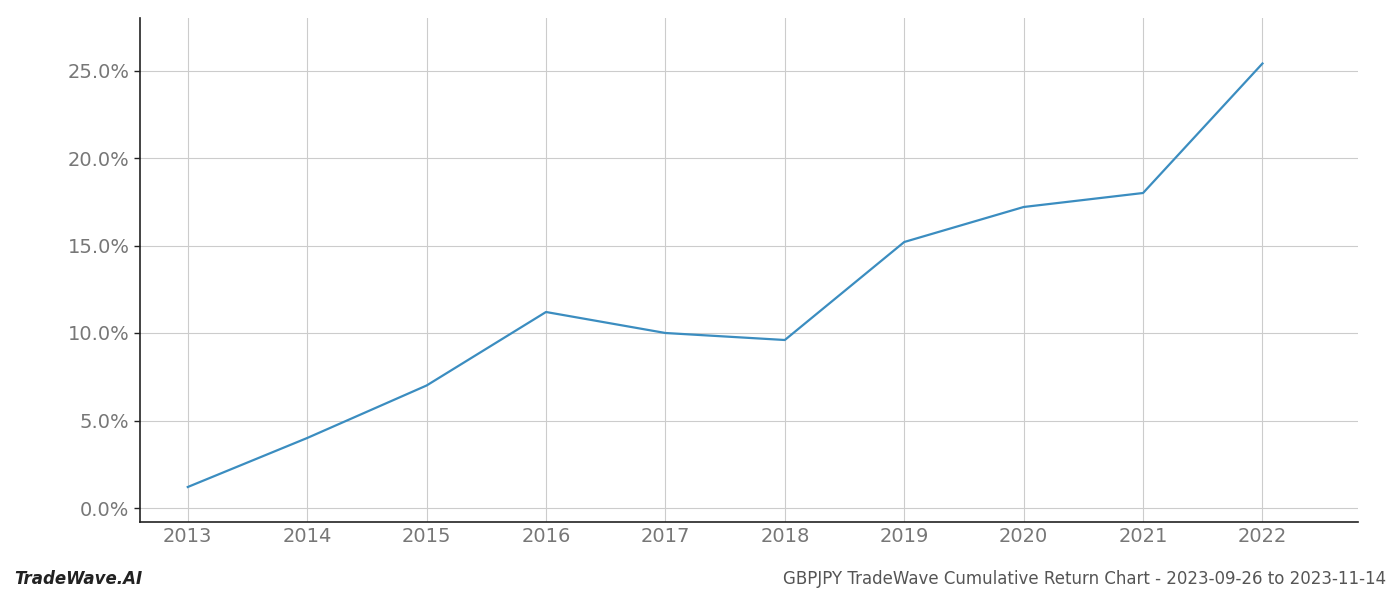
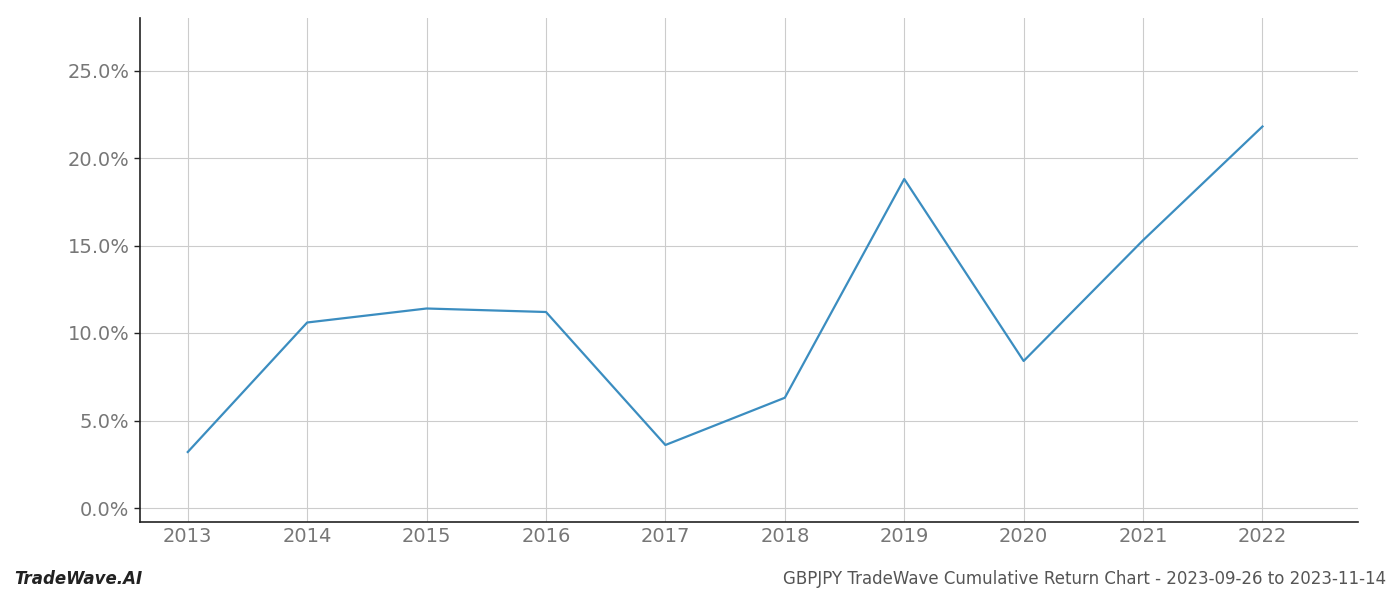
2013: 1.2% -> 3.2%
2014: 4.0% -> 10.6%
2015: 7.0% -> 11.4%
2017: 10.0% -> 3.6%
2018: 9.6% -> 6.3%
2019: 15.2% -> 18.8%
2020: 17.2% -> 8.4%
2021: 18.0% -> 15.3%
2022: 25.4% -> 21.8%
